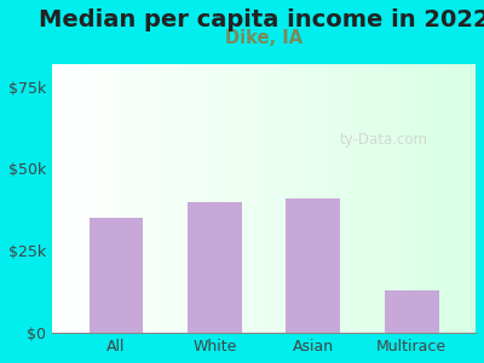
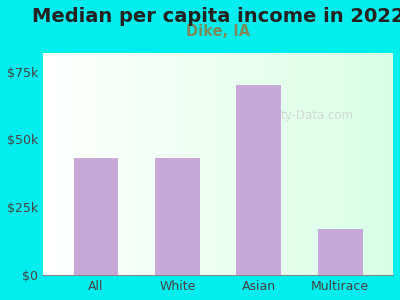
All: $35k -> $43k
White: $40k -> $43k
Asian: $41k -> $70k
Multirace: $13k -> $17k
